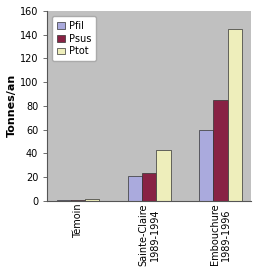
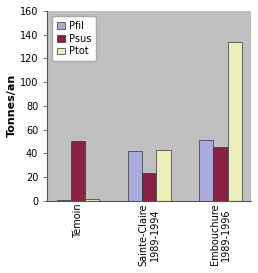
Psus/Témoin: 1 -> 50
Pfil/Sainte-Claire 1989-1994: 21 -> 42
Pfil/Embouchure 1989-1996: 60 -> 51
Psus/Embouchure 1989-1996: 85 -> 45
Ptot/Embouchure 1989-1996: 145 -> 134
